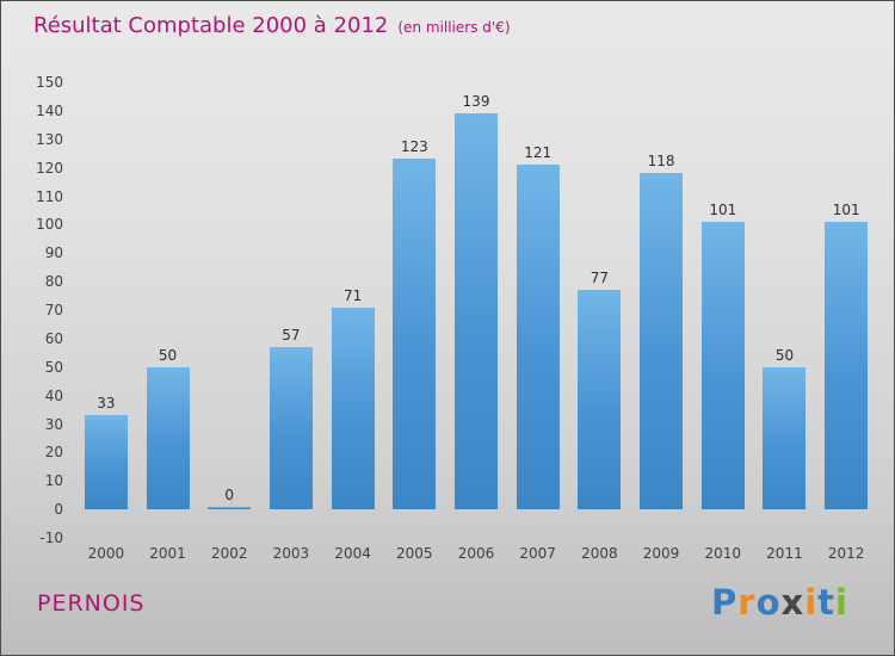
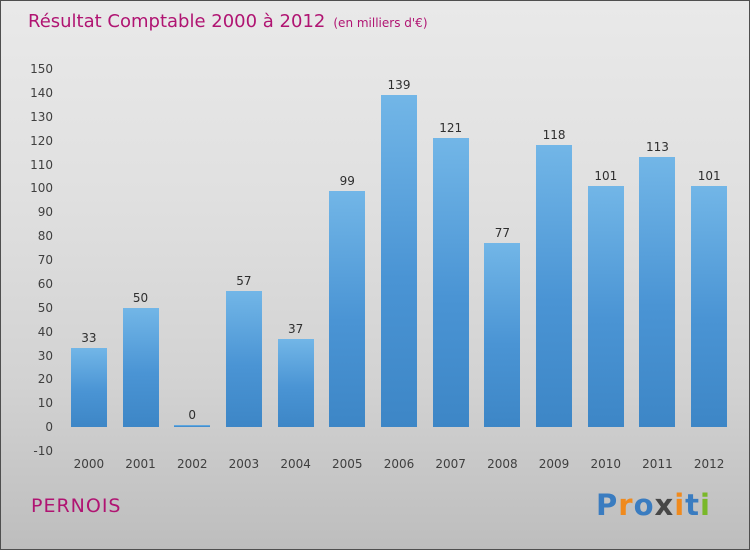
2004: 71 -> 37
2005: 123 -> 99
2011: 50 -> 113
